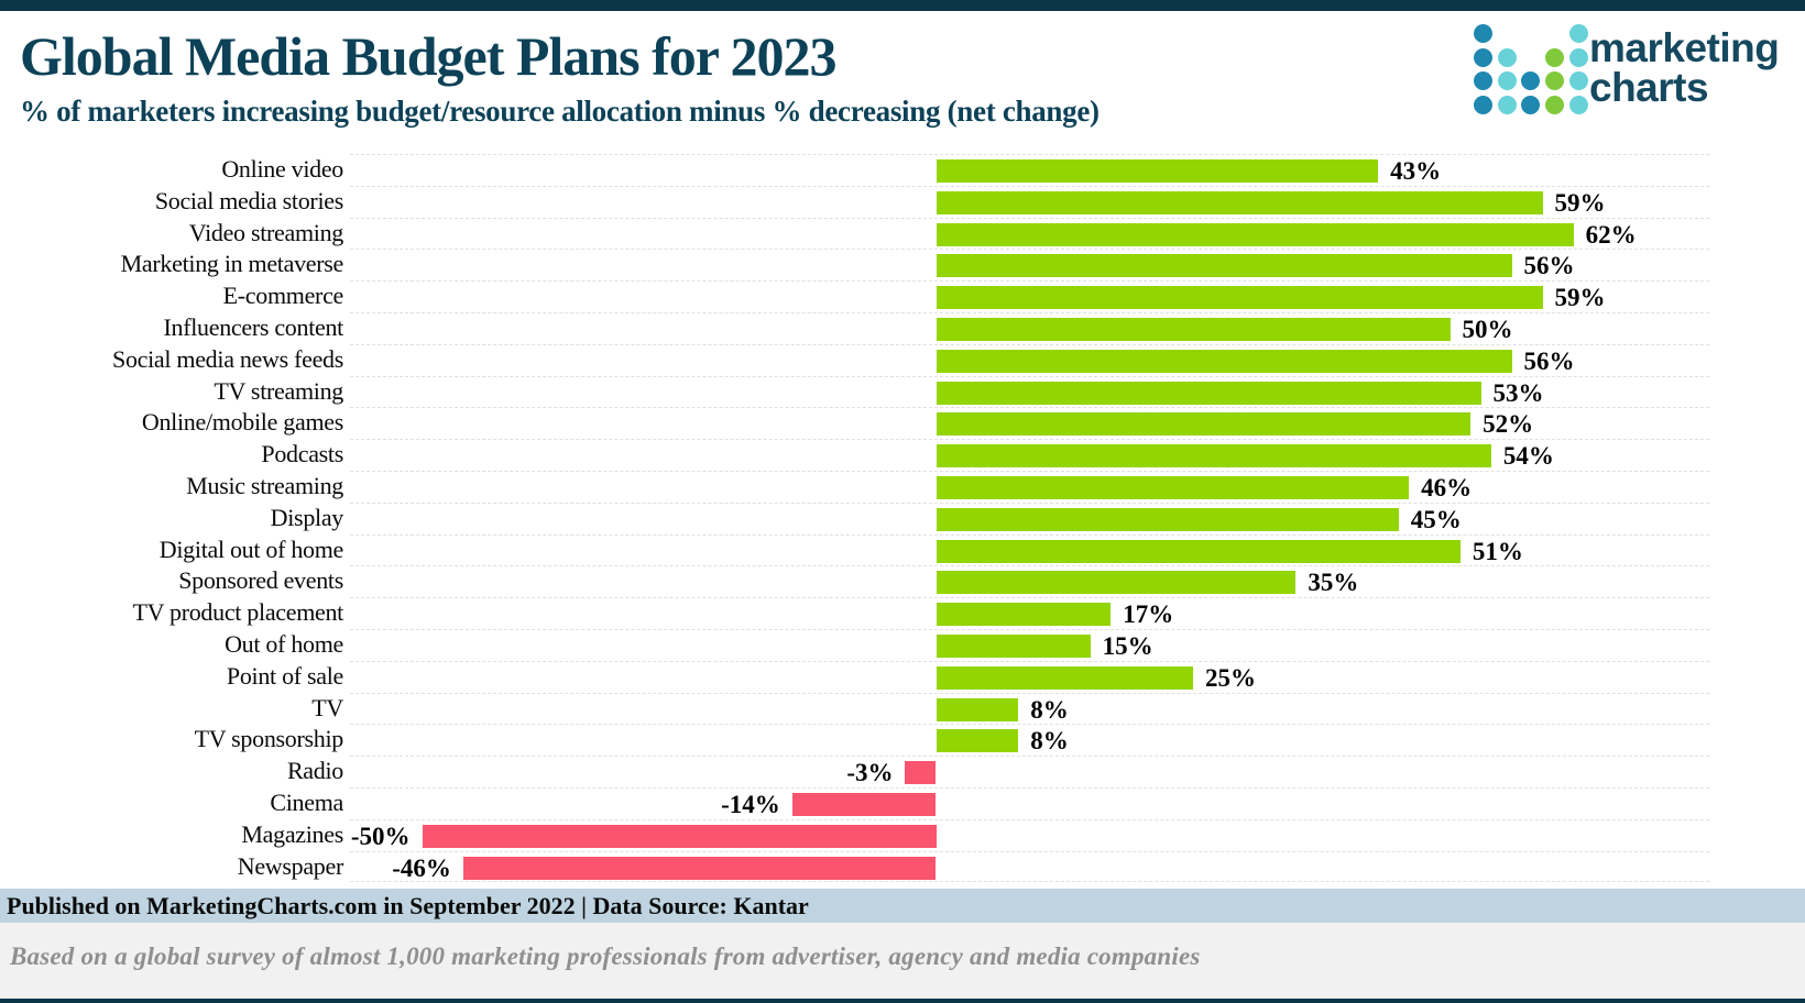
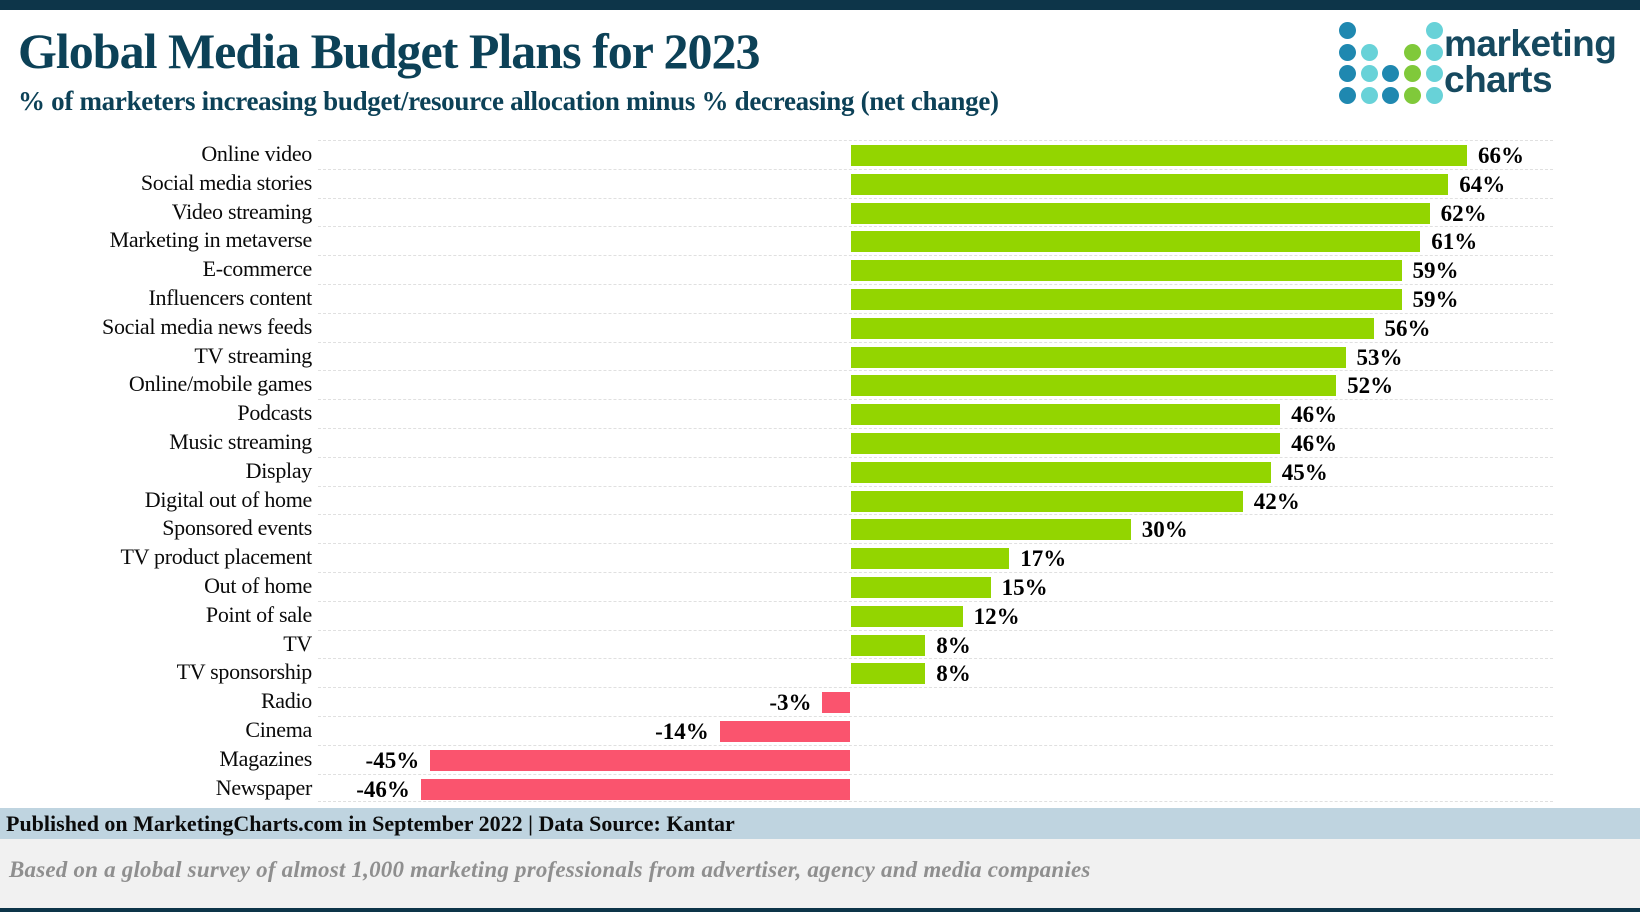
Online video: 43% -> 66%
Social media stories: 59% -> 64%
Marketing in metaverse: 56% -> 61%
Influencers content: 50% -> 59%
Podcasts: 54% -> 46%
Digital out of home: 51% -> 42%
Sponsored events: 35% -> 30%
Point of sale: 25% -> 12%
Magazines: -50% -> -45%
